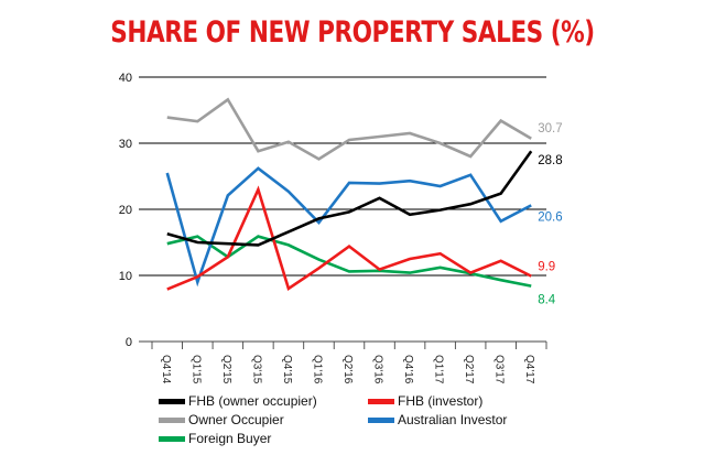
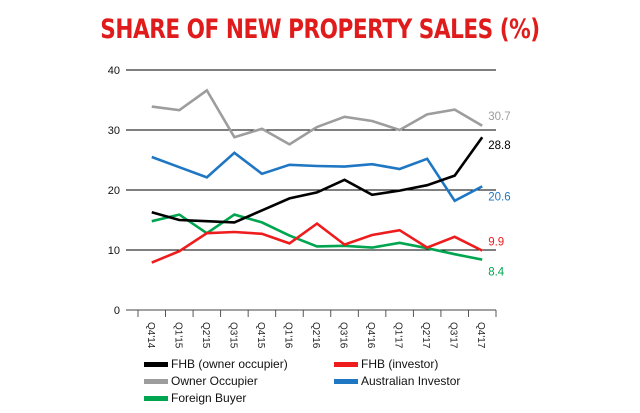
Australian Investor/Q1'15: 9 -> 24
FHB (investor)/Q3'15: 23 -> 13
FHB (investor)/Q4'15: 8 -> 13
Australian Investor/Q1'16: 18 -> 24
Owner Occupier/Q3'16: 31 -> 32
Owner Occupier/Q2'17: 28 -> 33
